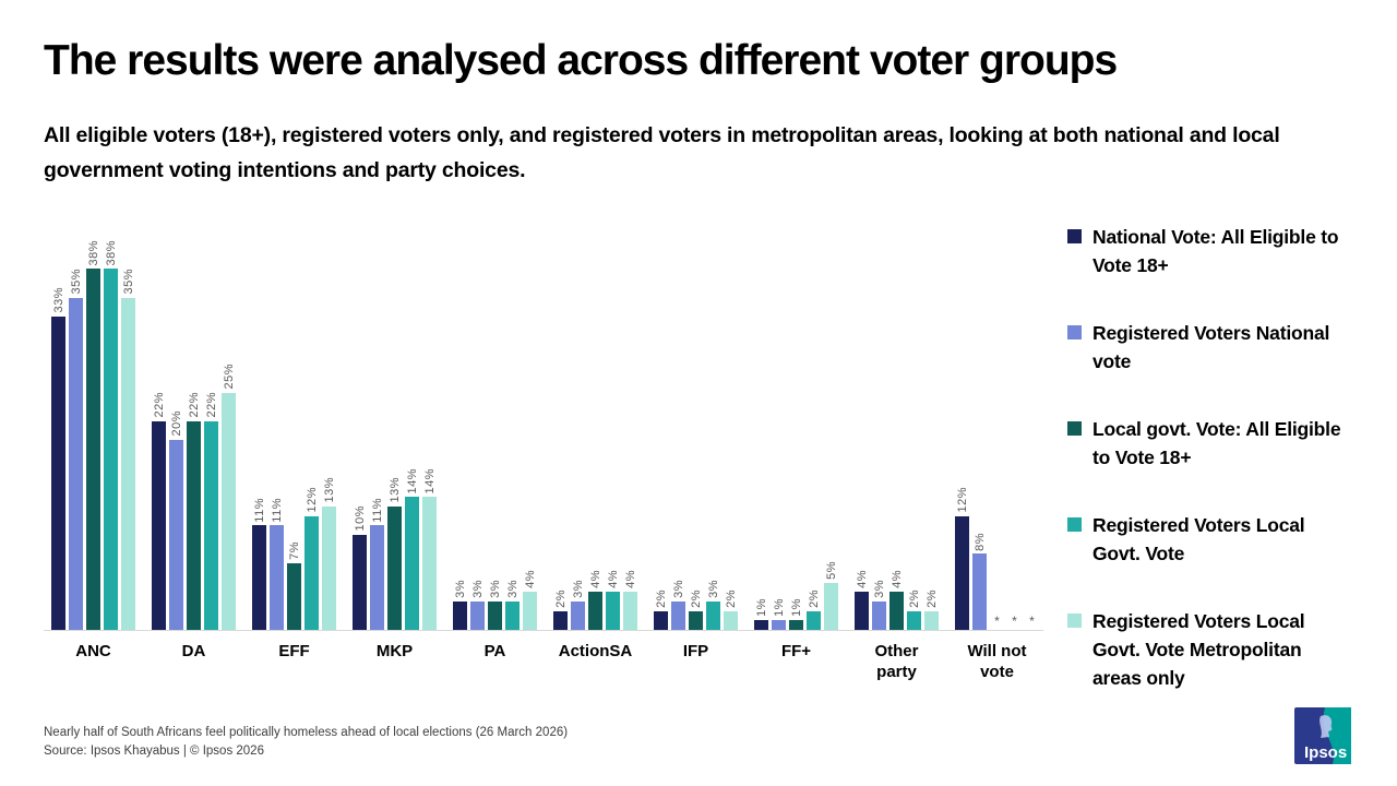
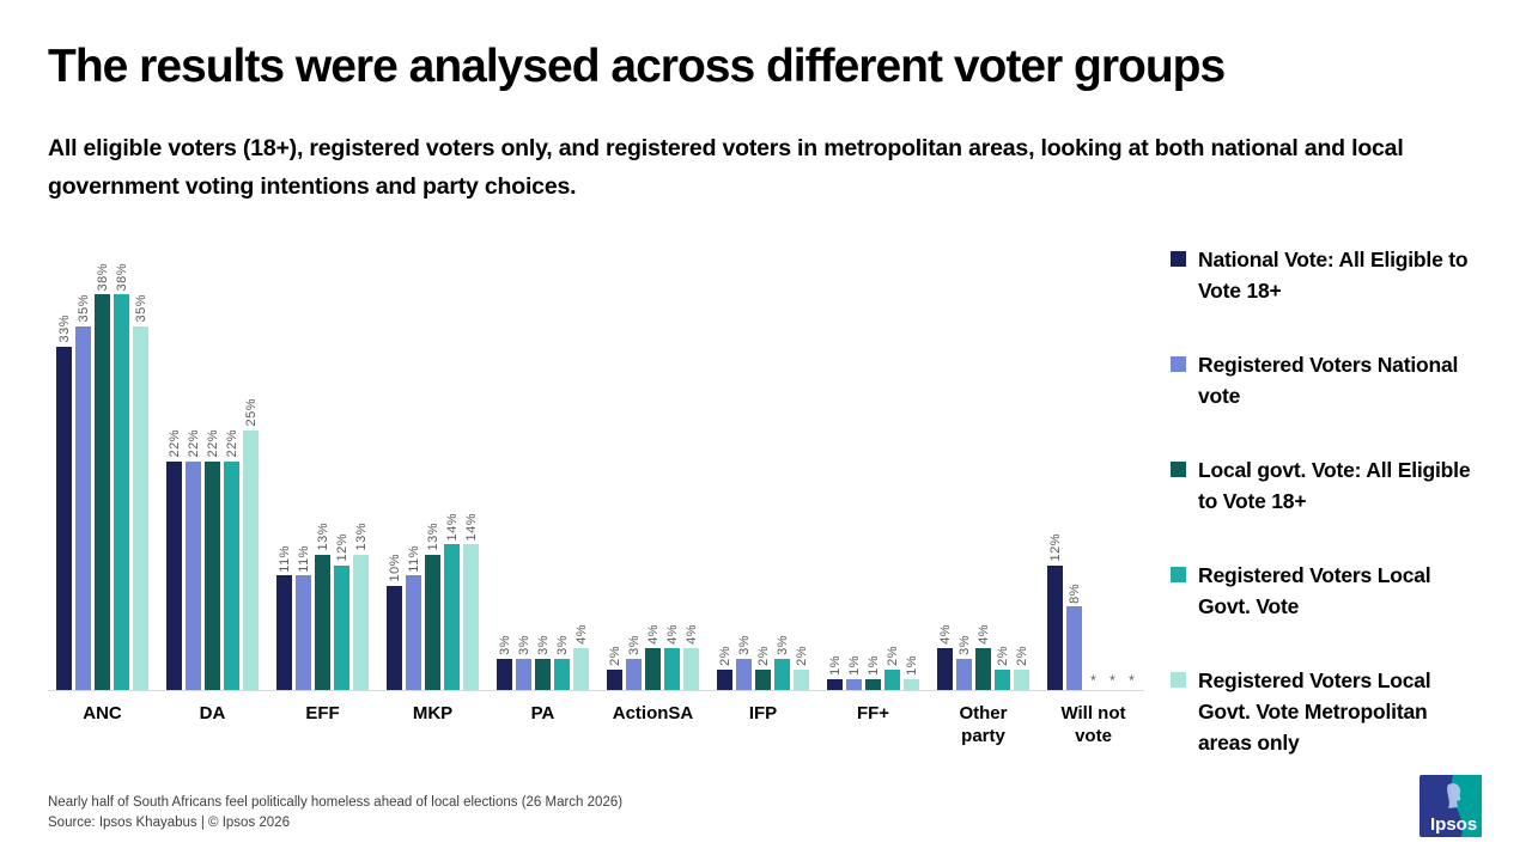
Registered Voters National vote/DA: 20% -> 22%
Local govt. Vote: All Eligible to Vote 18+/EFF: 7% -> 13%
Registered Voters Local Govt. Vote Metropolitan areas only/FF+: 5% -> 1%
